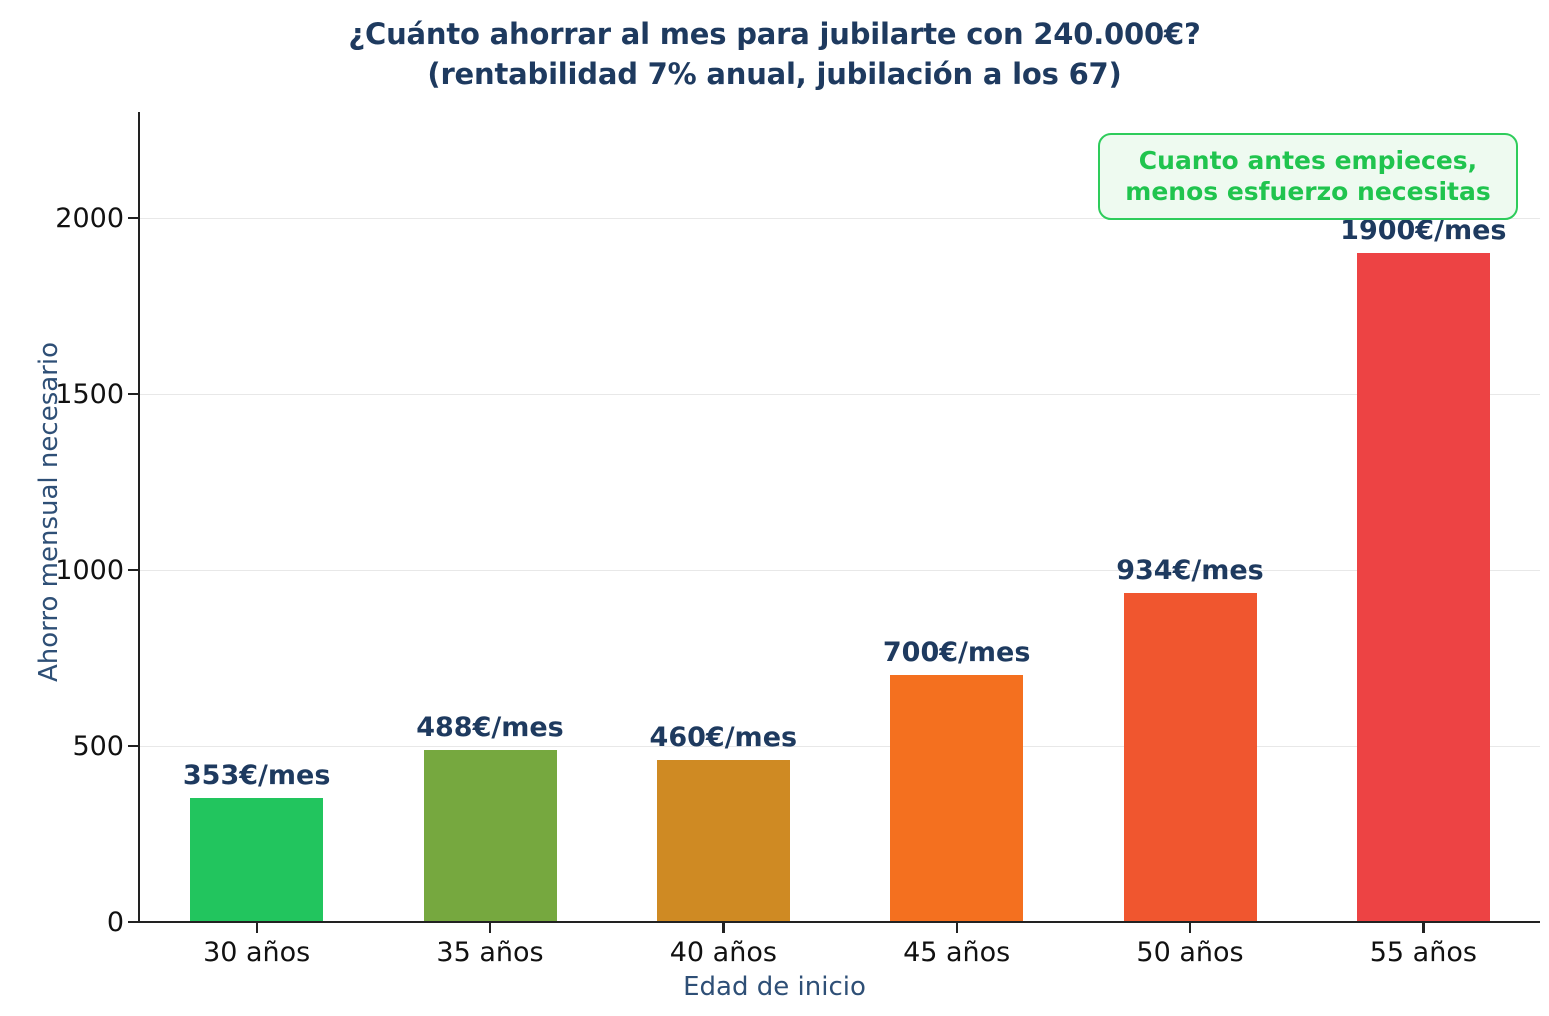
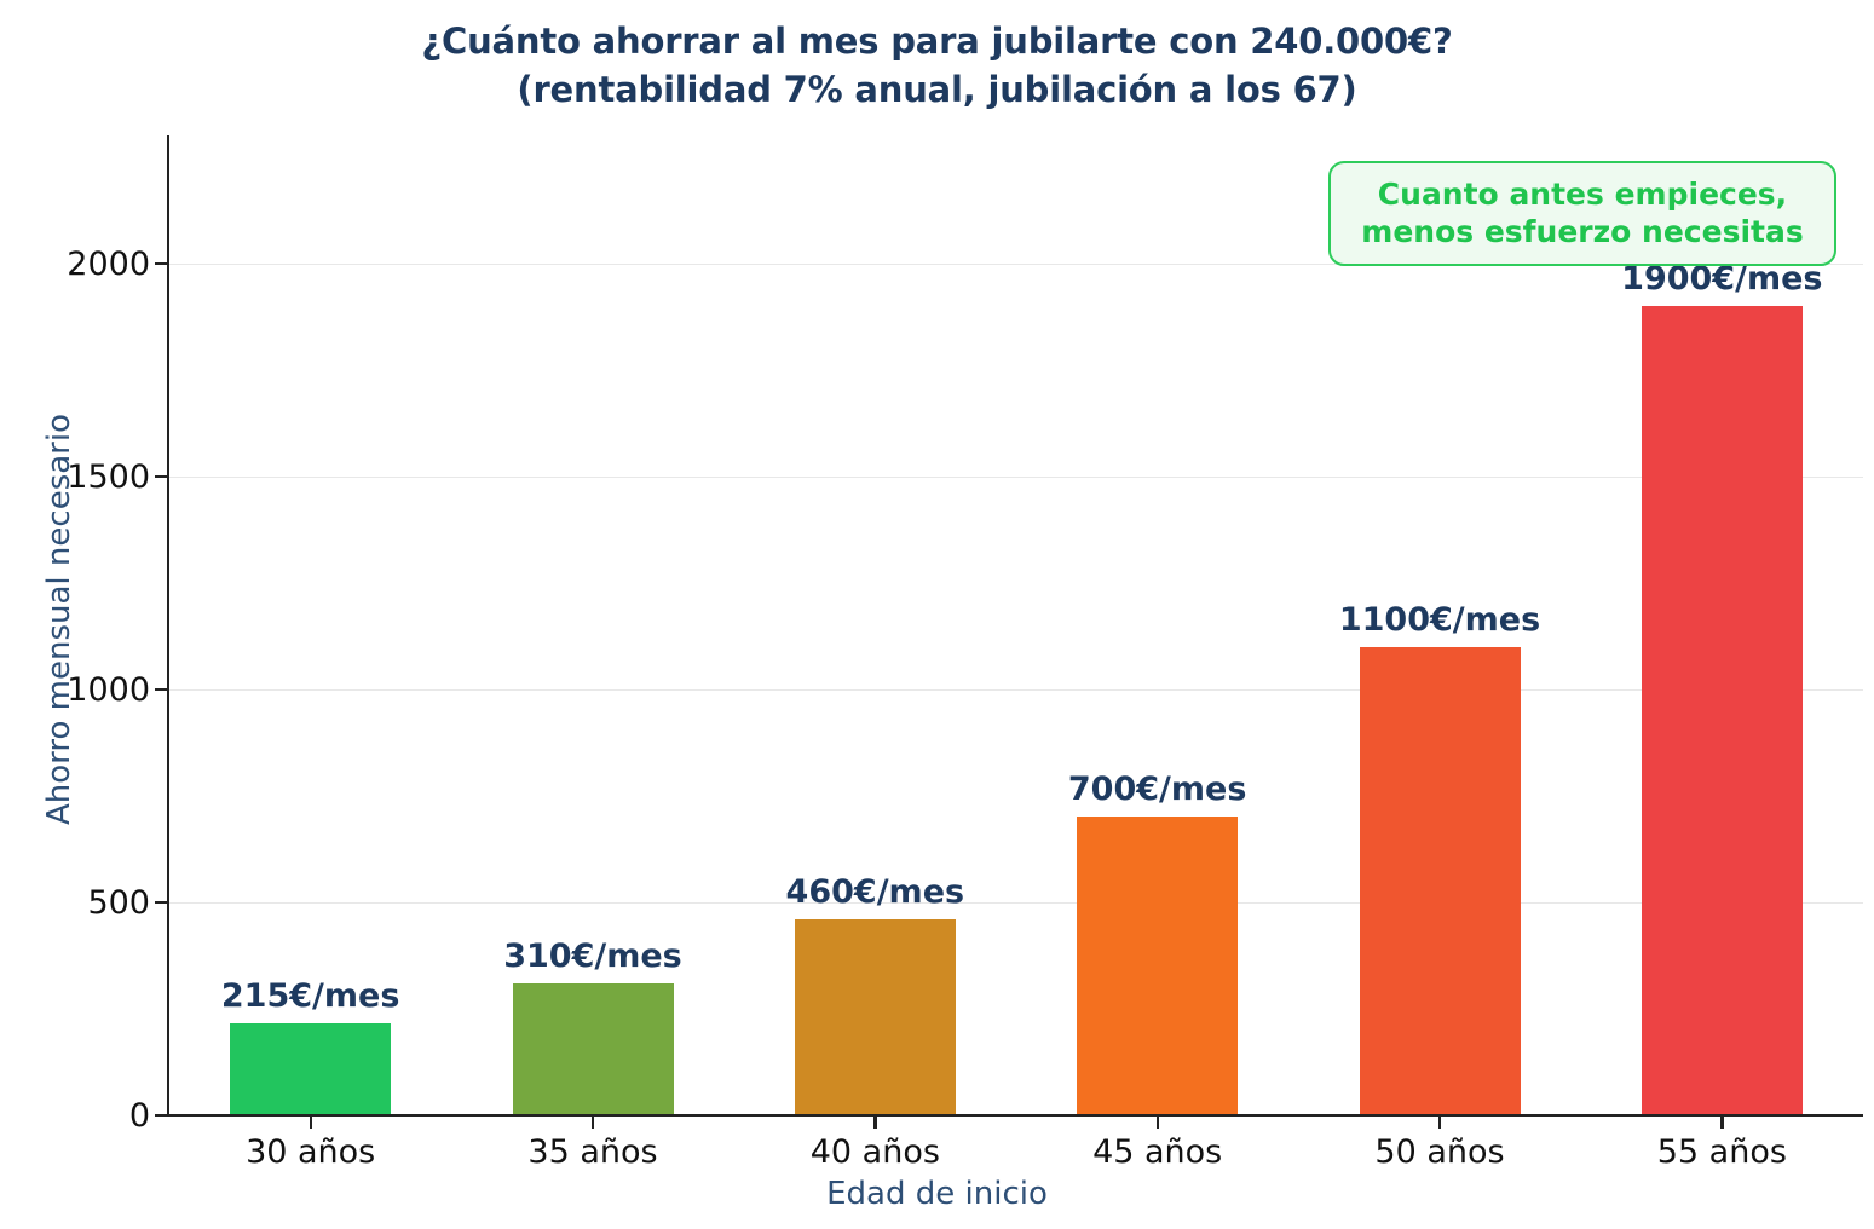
30 años: 353 -> 215
35 años: 488 -> 310
50 años: 934 -> 1100
